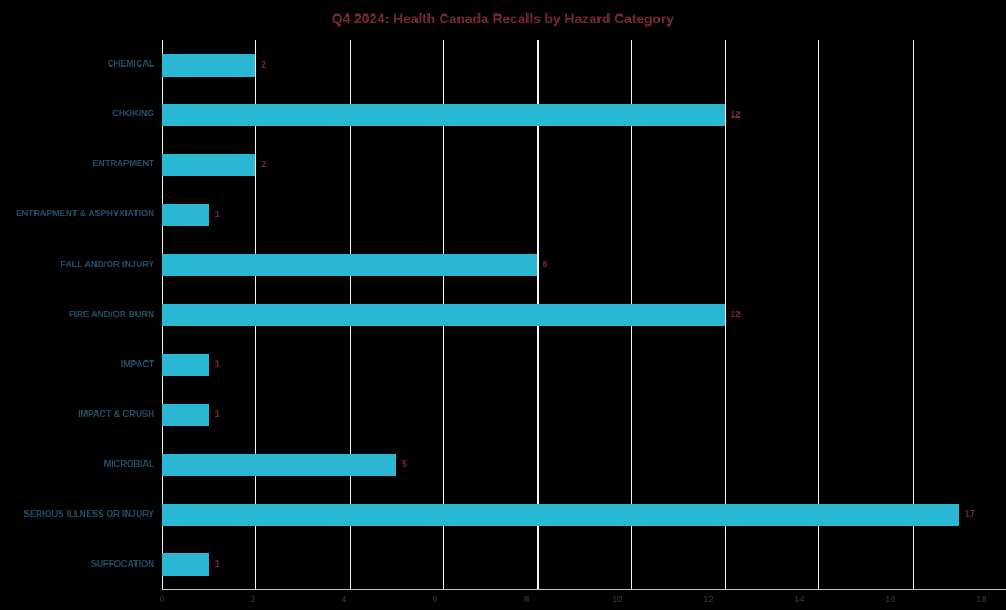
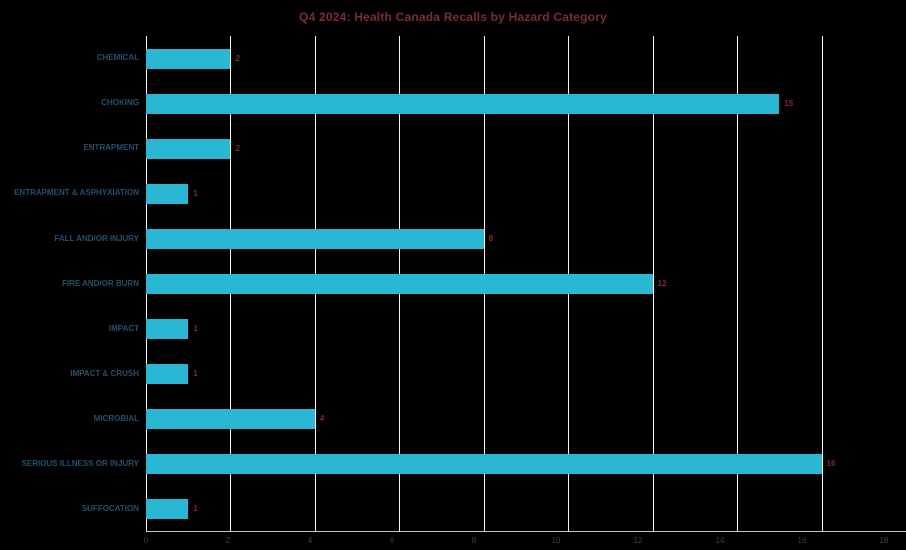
CHOKING: 12 -> 15
MICROBIAL: 5 -> 4
SERIOUS ILLNESS OR INJURY: 17 -> 16
